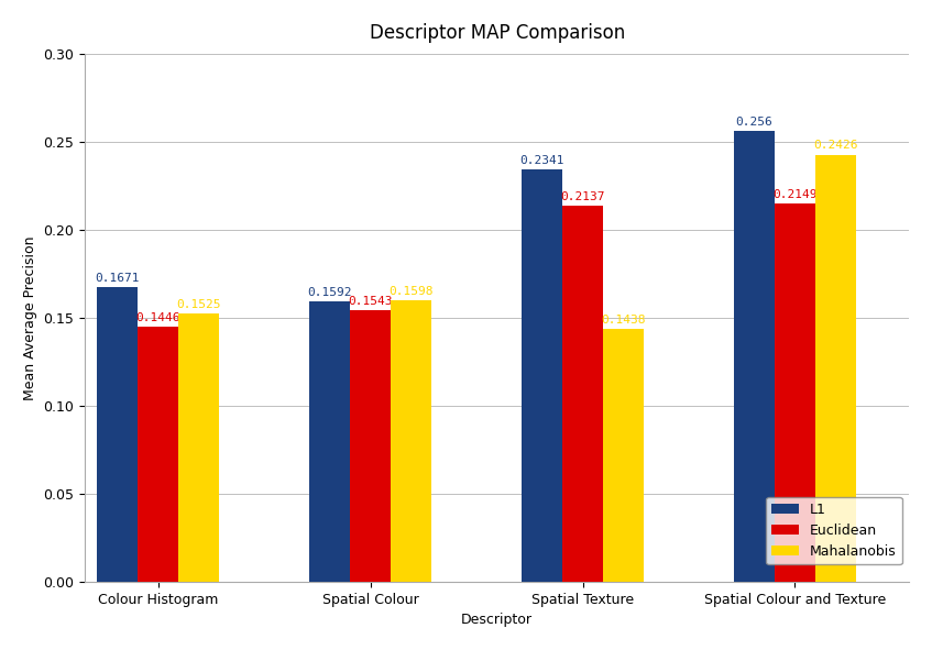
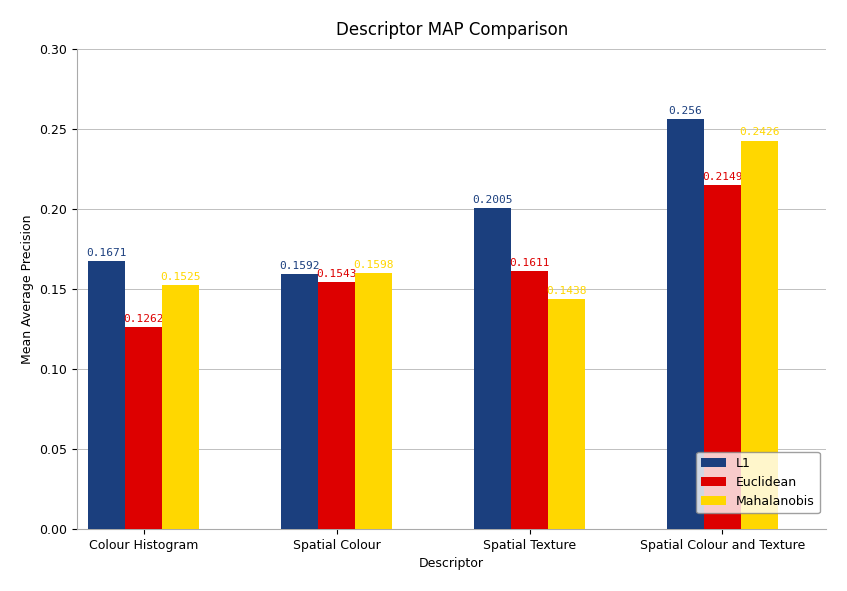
Euclidean/Colour Histogram: 0.1446 -> 0.1262
L1/Spatial Texture: 0.2341 -> 0.2005
Euclidean/Spatial Texture: 0.2137 -> 0.1611
